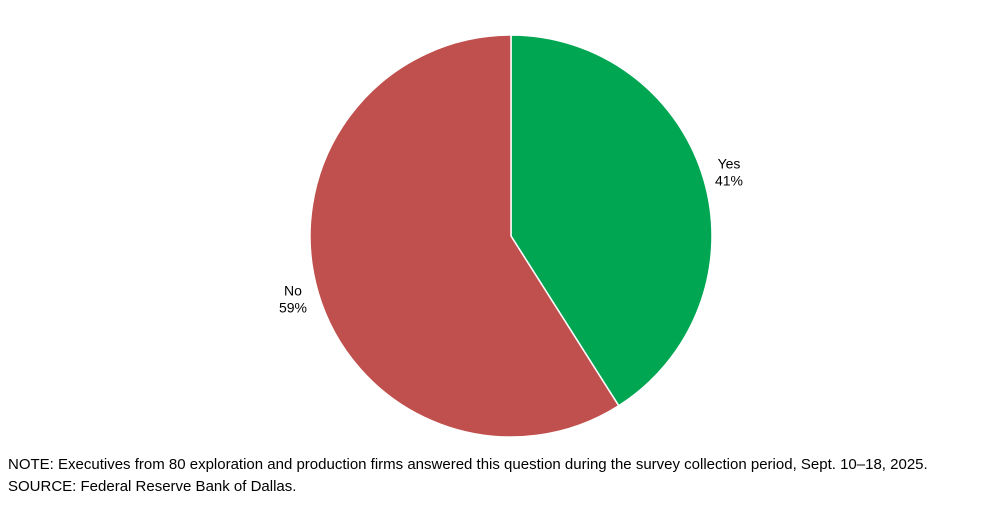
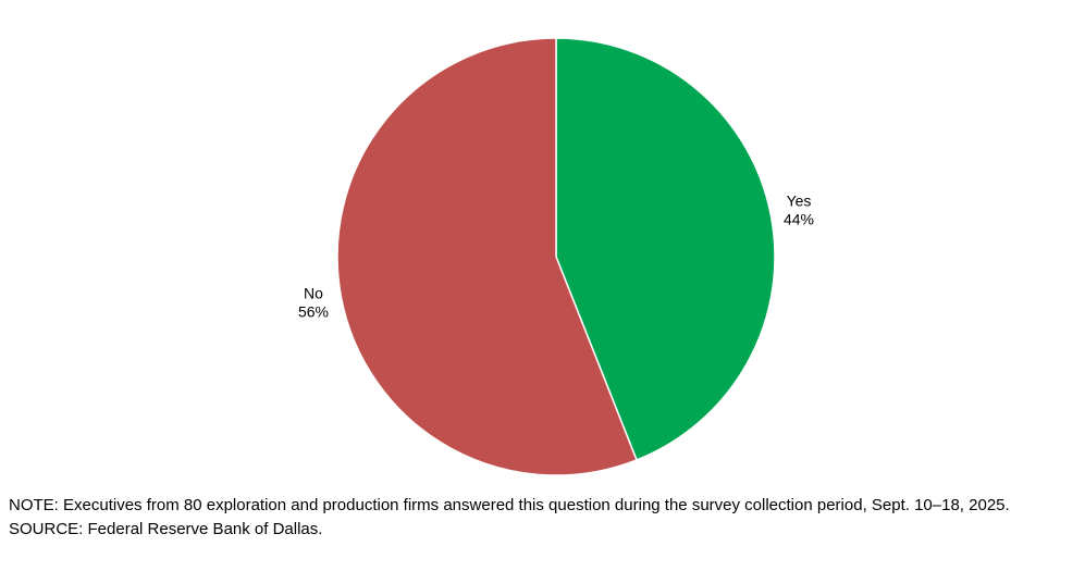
Yes: 41% -> 44%
No: 59% -> 56%
